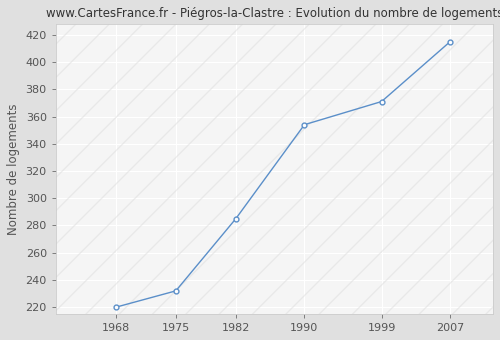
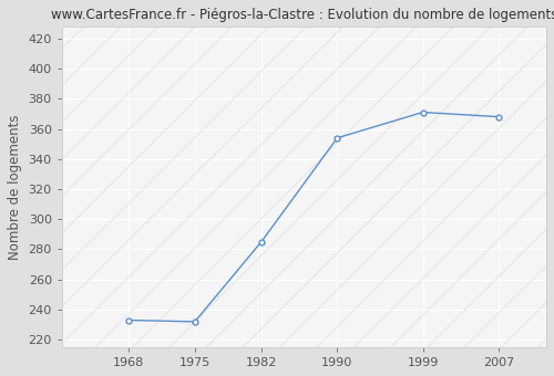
1968: 220 -> 233
2007: 415 -> 368
